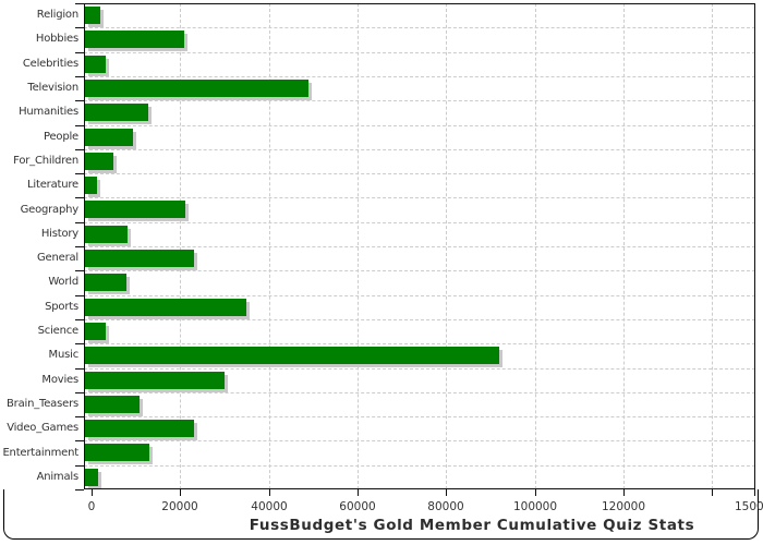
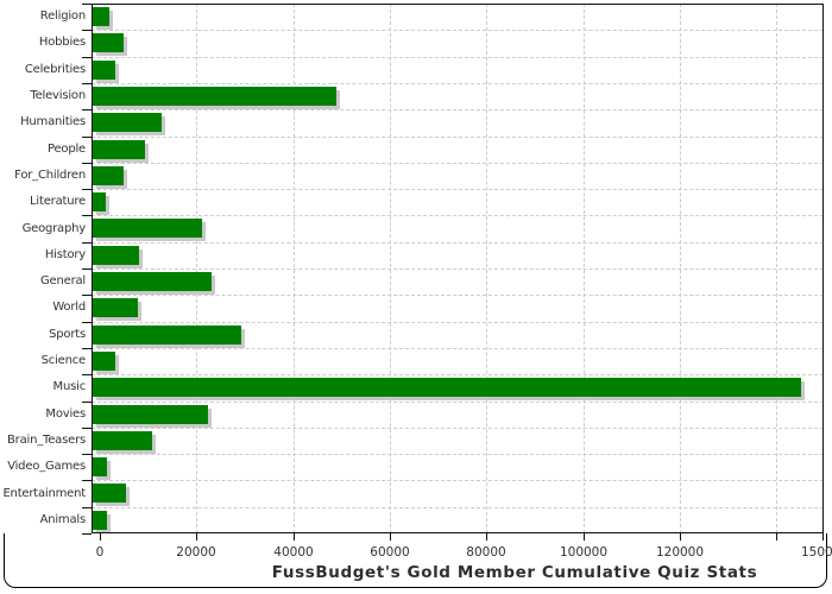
Hobbies: 21000 -> 5000
Sports: 35000 -> 29000
Music: 92000 -> 145000
Movies: 30000 -> 22000
Video_Games: 23000 -> 2000
Entertainment: 13000 -> 6000
